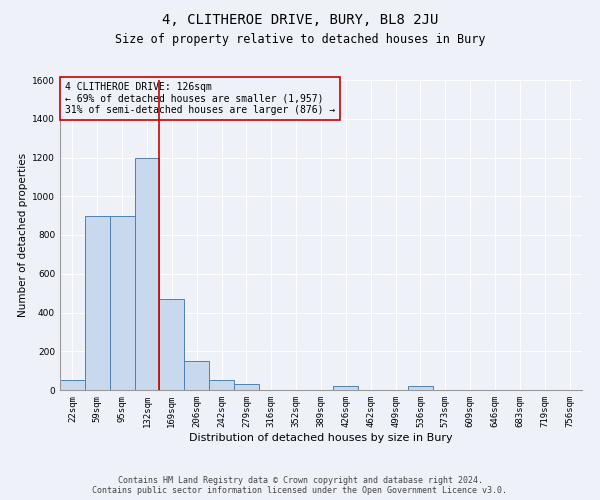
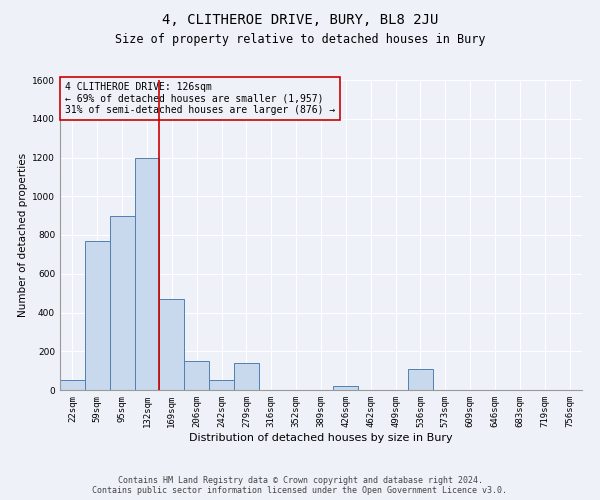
59sqm: 900 -> 770
279sqm: 30 -> 140
536sqm: 20 -> 110
